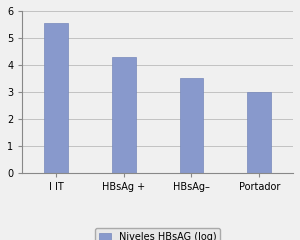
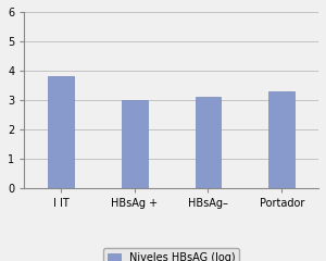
I IT: 5.55 -> 3.80
HBsAg +: 4.30 -> 3.00
HBsAg–: 3.50 -> 3.10
Portador: 3.00 -> 3.30
